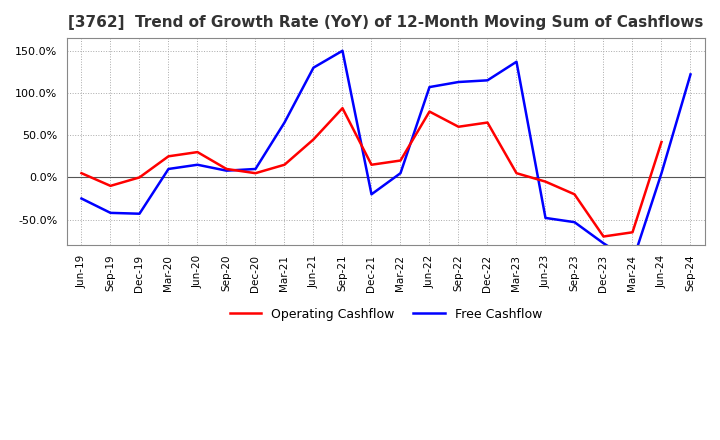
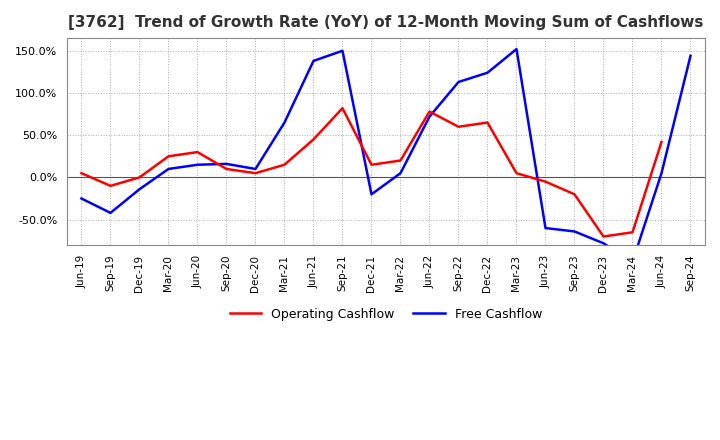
Free Cashflow/Dec-19: -43% -> -14%
Free Cashflow/Sep-20: 8% -> 16%
Free Cashflow/Jun-21: 130% -> 138%
Free Cashflow/Jun-22: 107% -> 72%
Free Cashflow/Dec-22: 115% -> 124%
Free Cashflow/Mar-23: 137% -> 152%
Free Cashflow/Jun-23: -48% -> -60%
Free Cashflow/Sep-23: -53% -> -64%
Free Cashflow/Sep-24: 122% -> 144%
